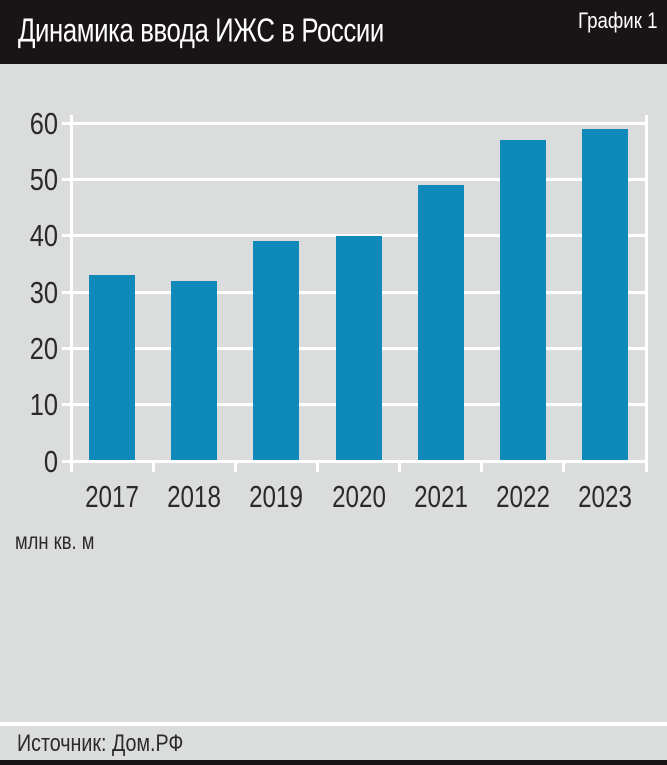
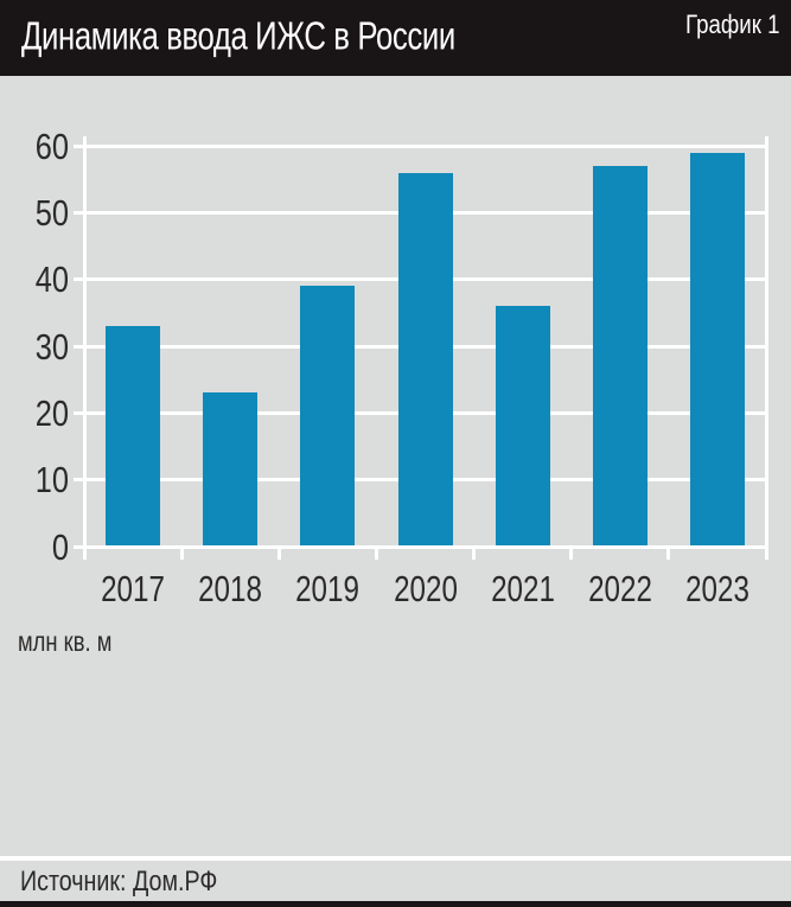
2018: 32 -> 23
2020: 40 -> 56
2021: 49 -> 36
